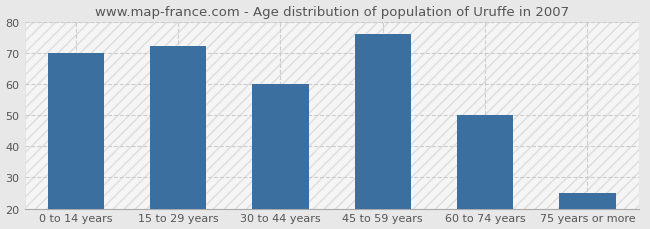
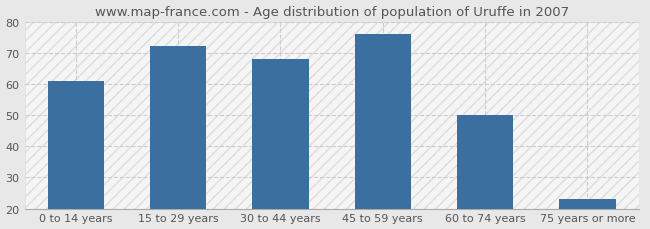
0 to 14 years: 70 -> 61
30 to 44 years: 60 -> 68
75 years or more: 25 -> 23
